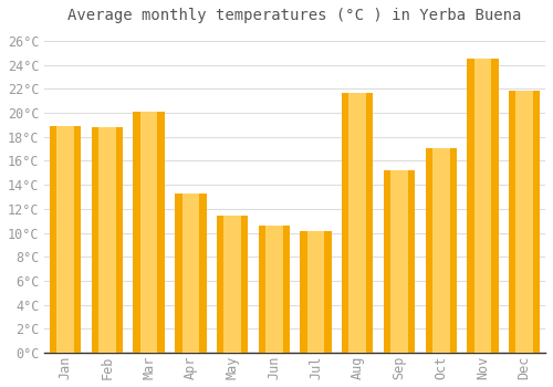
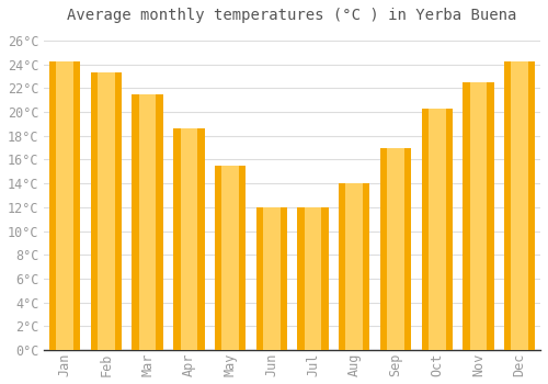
Jan: 18.9°C -> 24.3°C
Feb: 18.8°C -> 23.3°C
Mar: 20.1°C -> 21.5°C
Apr: 13.3°C -> 18.6°C
May: 11.4°C -> 15.5°C
Jun: 10.6°C -> 12.0°C
Jul: 10.1°C -> 12.0°C
Aug: 21.7°C -> 14.0°C
Sep: 15.2°C -> 17.0°C
Oct: 17.1°C -> 20.3°C
Nov: 24.5°C -> 22.5°C
Dec: 21.9°C -> 24.3°C
